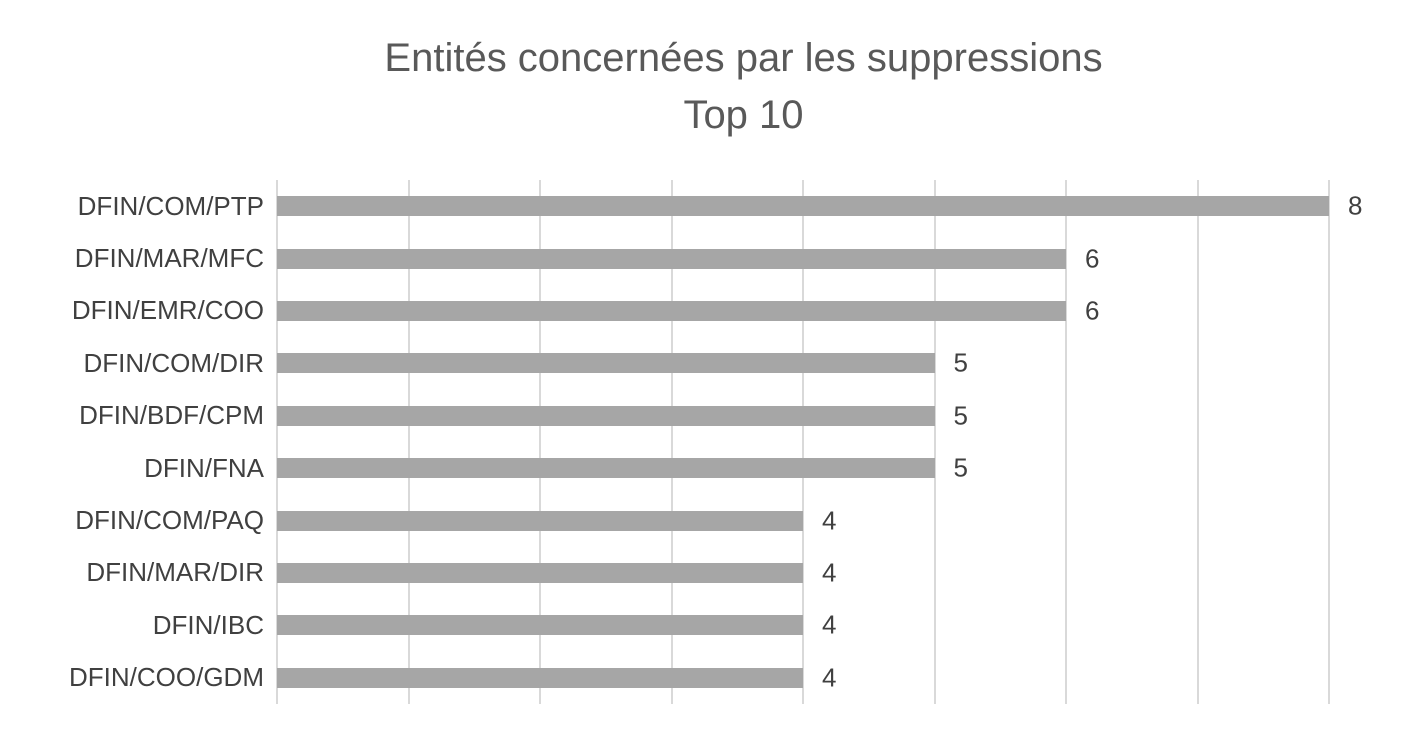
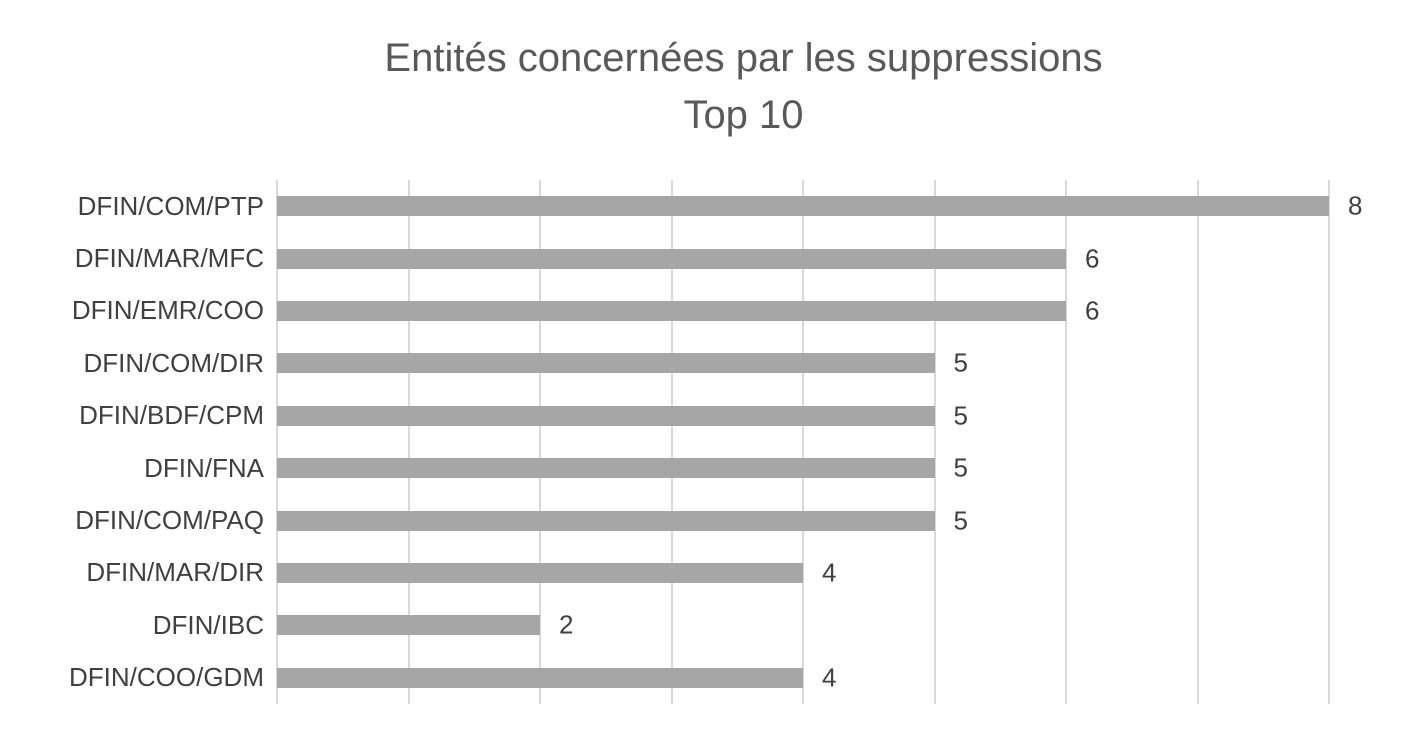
DFIN/COM/PAQ: 4 -> 5
DFIN/IBC: 4 -> 2
